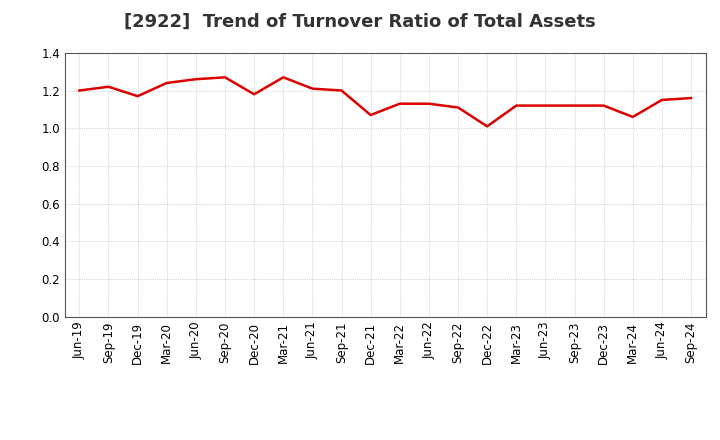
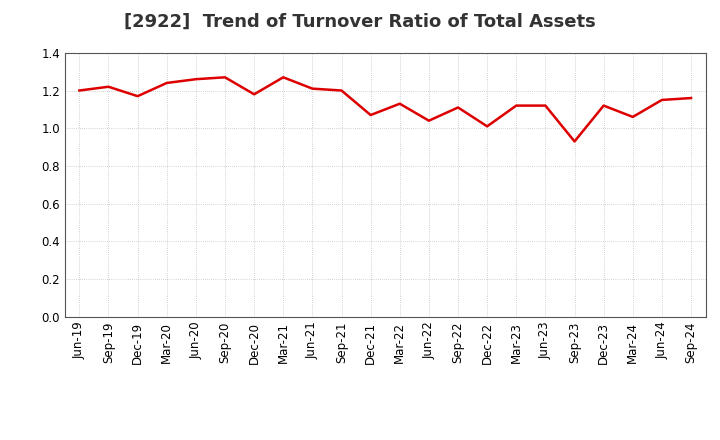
Jun-22: 1.13 -> 1.04
Sep-23: 1.12 -> 0.93
